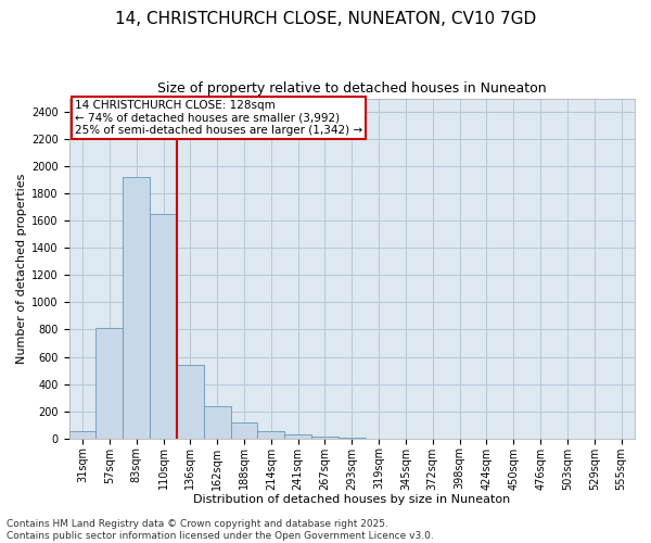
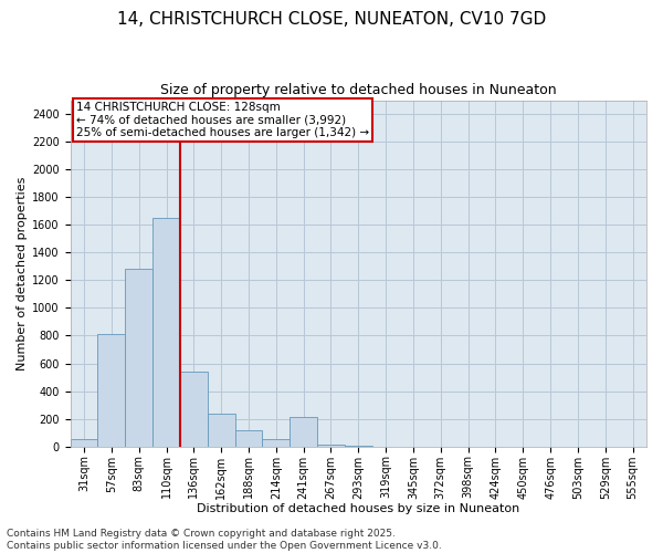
83sqm: 1920 -> 1280
241sqm: 30 -> 210
